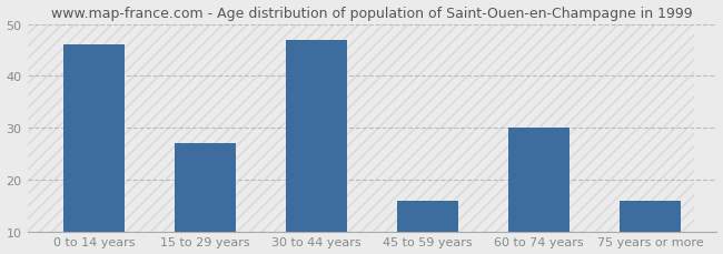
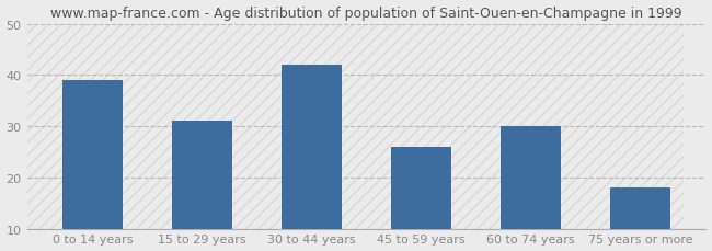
0 to 14 years: 46 -> 39
15 to 29 years: 27 -> 31
30 to 44 years: 47 -> 42
45 to 59 years: 16 -> 26
75 years or more: 16 -> 18
